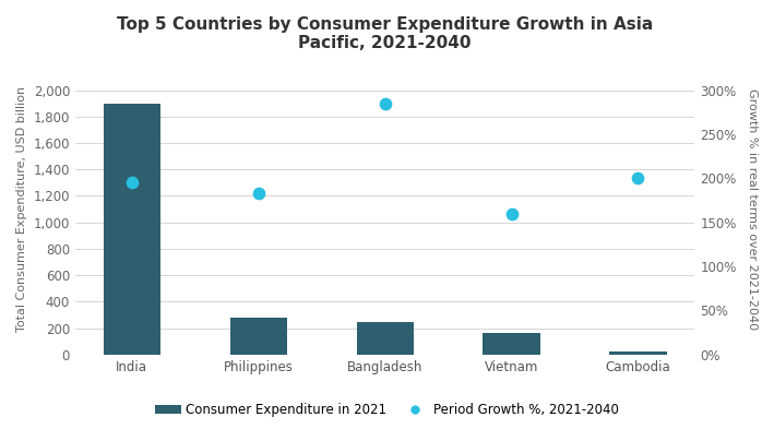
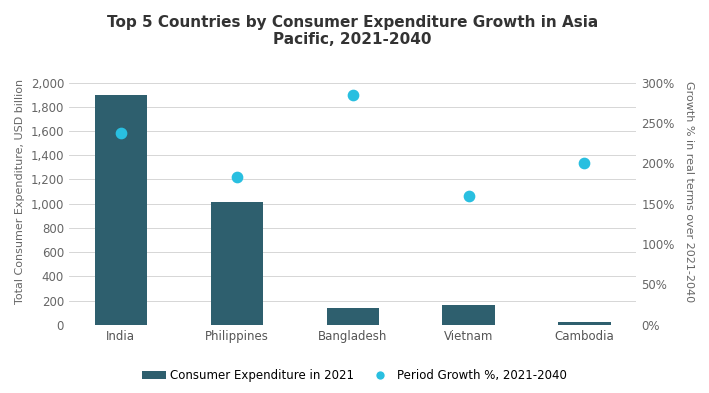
Period Growth %, 2021-2040/India: 195% -> 238%
Consumer Expenditure in 2021/Philippines: 280 -> 1,010
Consumer Expenditure in 2021/Bangladesh: 240 -> 140
